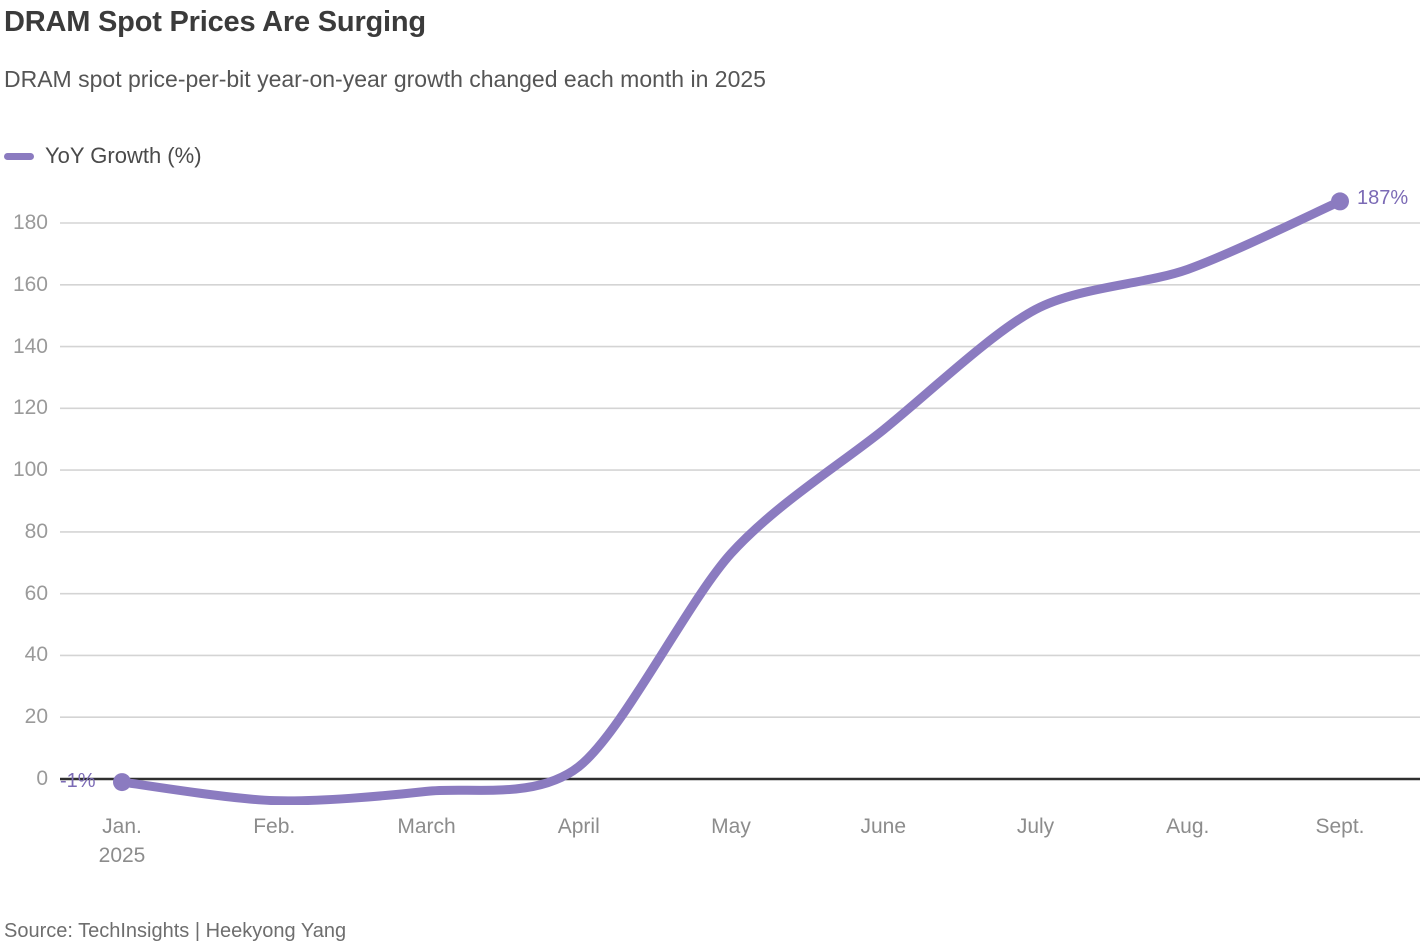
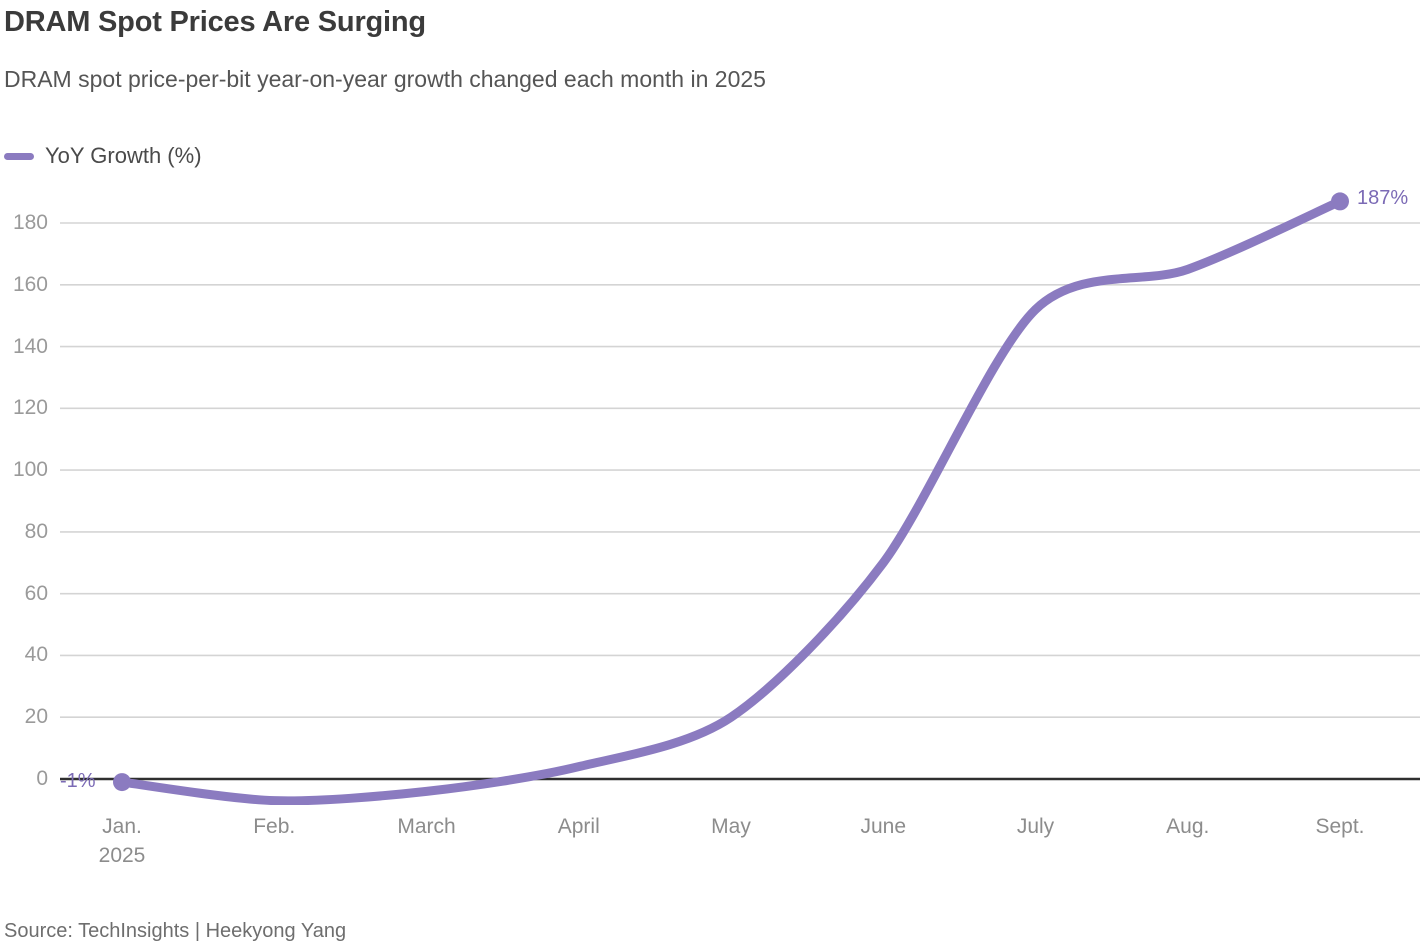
May: 73 -> 20
June: 113 -> 70
